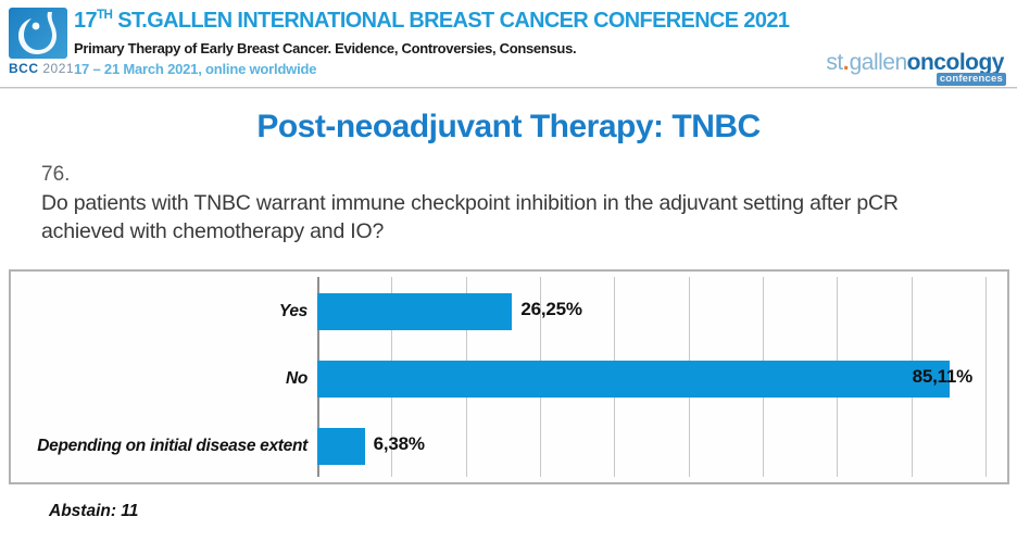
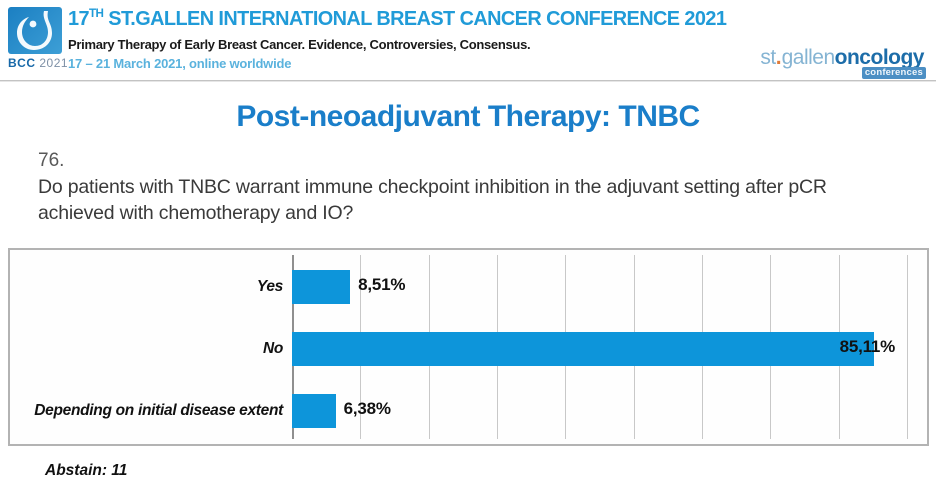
Yes: 26,25% -> 8,51%
